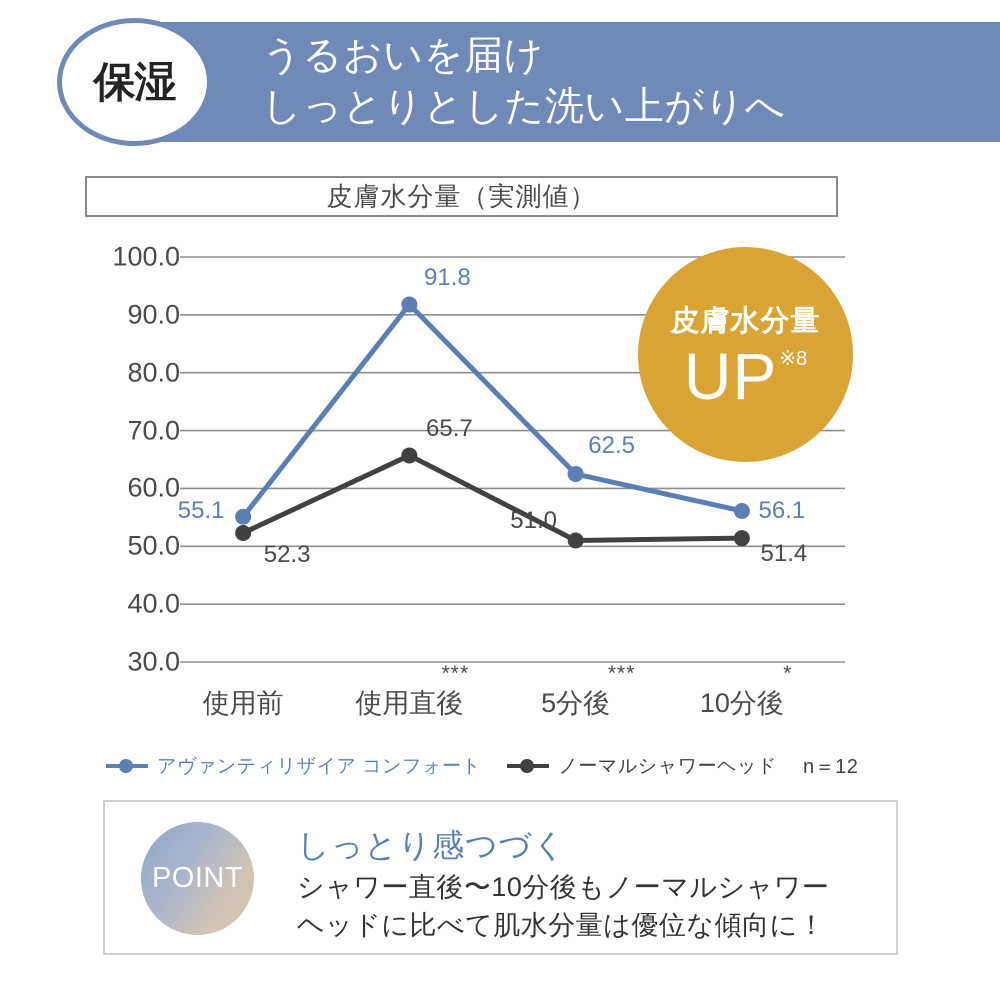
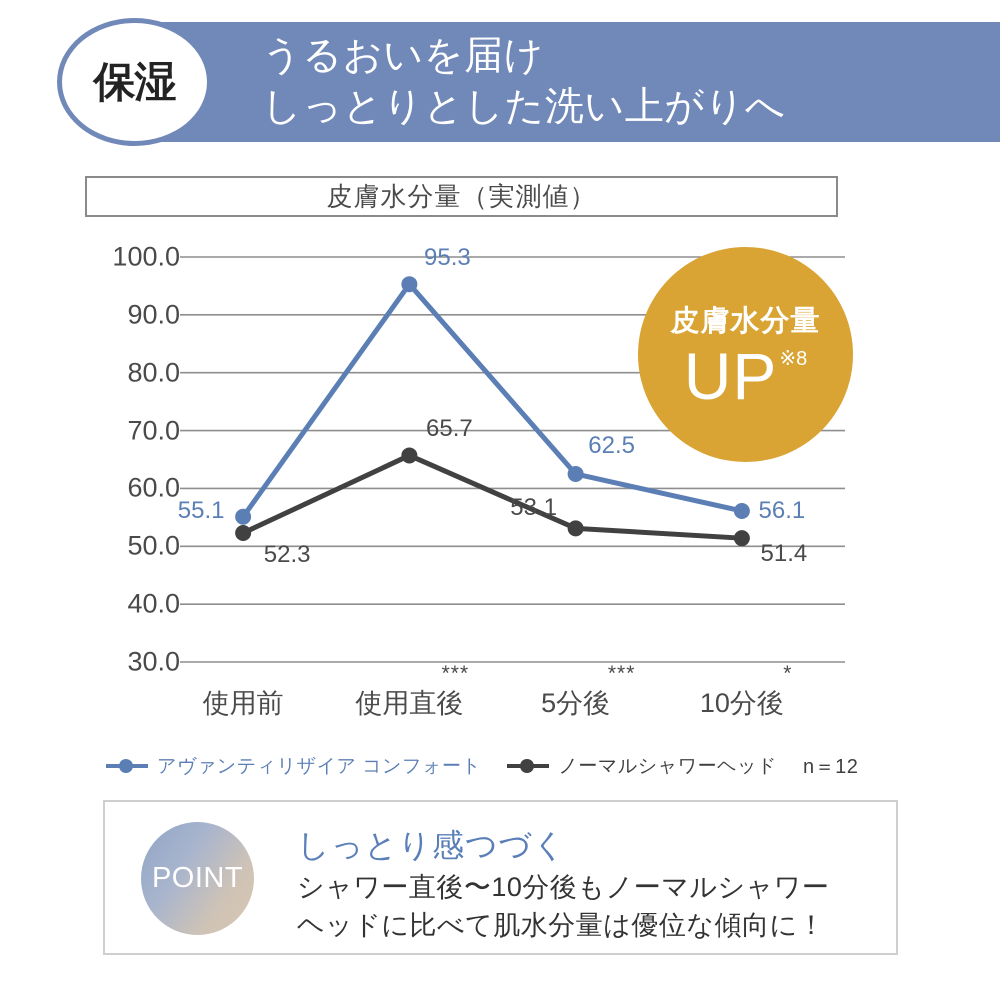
アヴァンティリザイア コンフォート/使用直後: 91.8 -> 95.3
ノーマルシャワーヘッド/5分後: 51.0 -> 53.1
